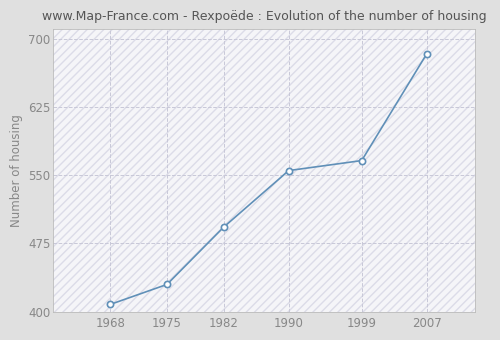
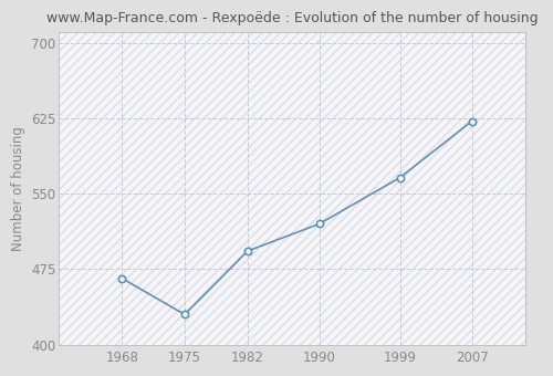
1968: 408 -> 466
1990: 555 -> 520
2007: 683 -> 622
